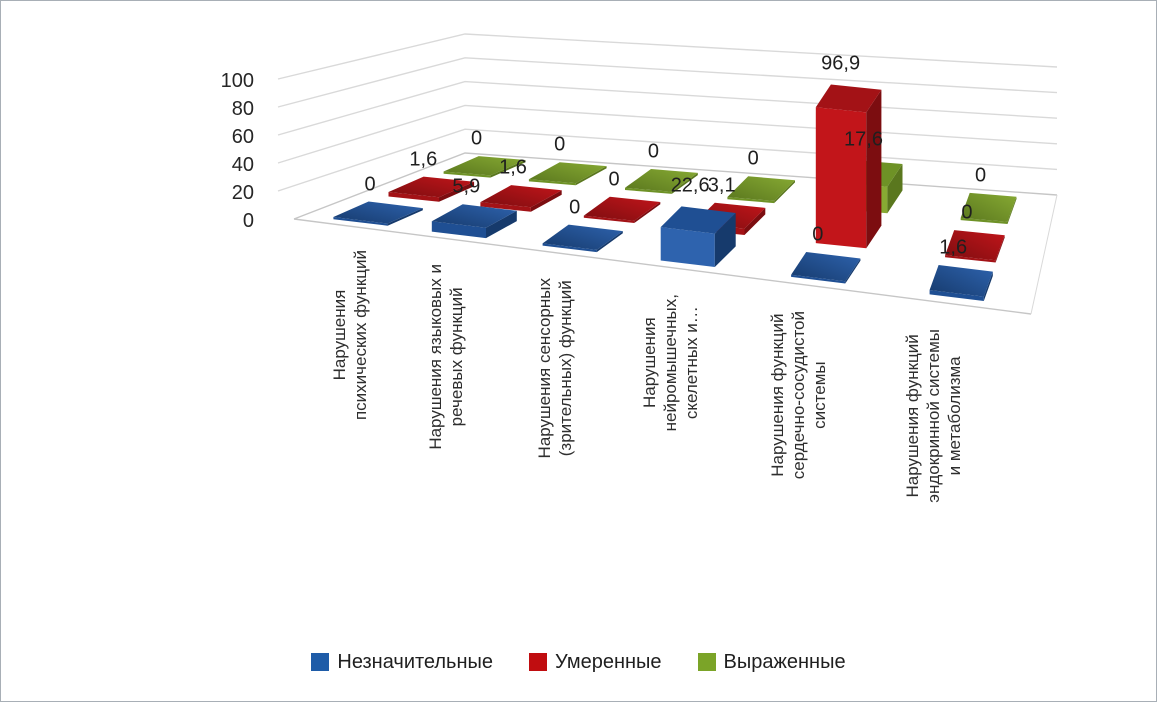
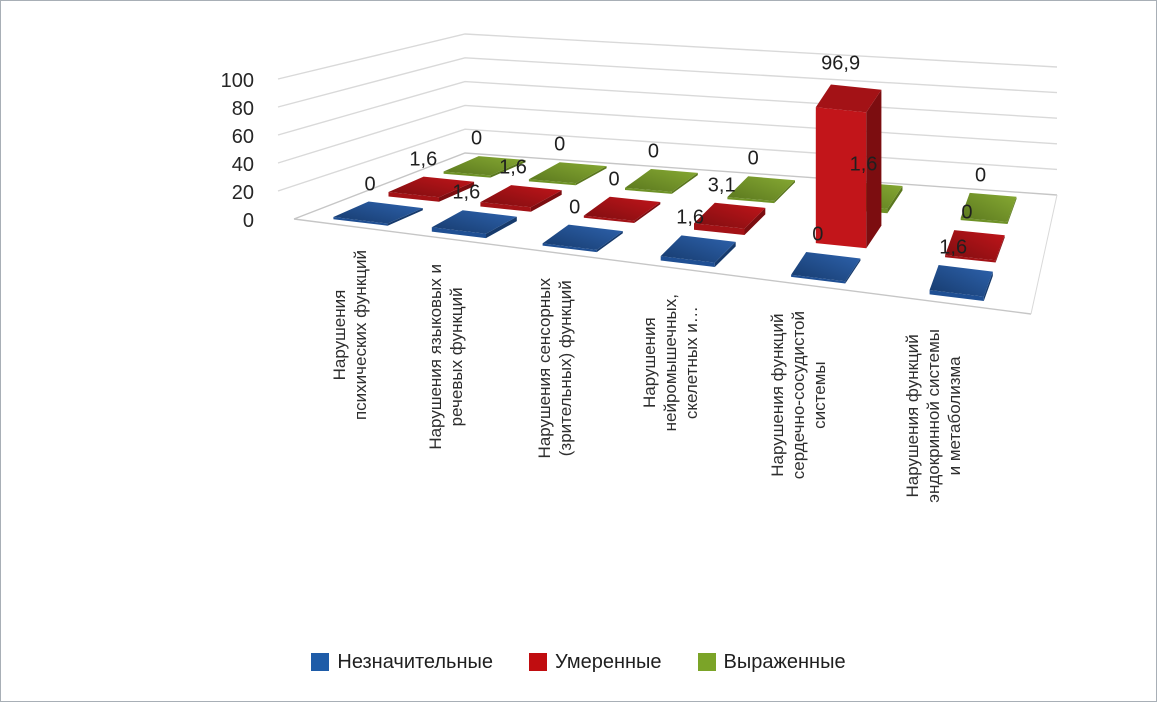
Незначительные/Нарушения языковых и речевых функций: 5,9 -> 1,6
Незначительные/Нарушения нейромышечных, скелетных и…: 22,6 -> 1,6
Выраженные/Нарушения функций сердечно-сосудистой системы: 17,6 -> 1,6
